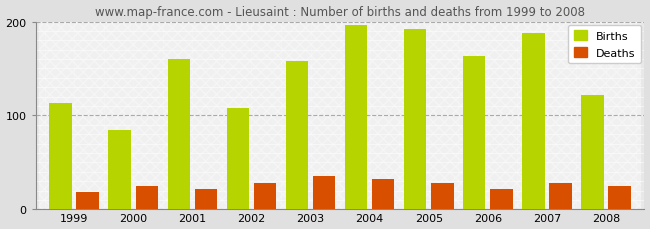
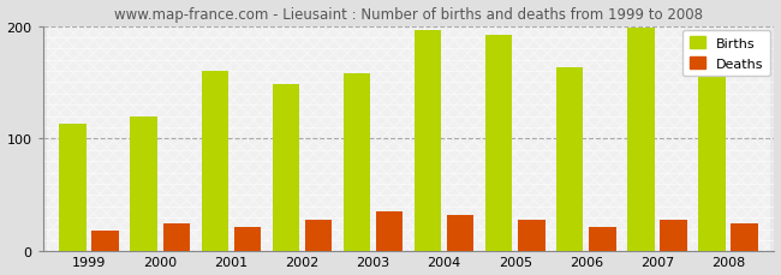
Births/2000: 84 -> 120
Births/2002: 108 -> 148
Births/2007: 188 -> 198
Births/2008: 122 -> 158
